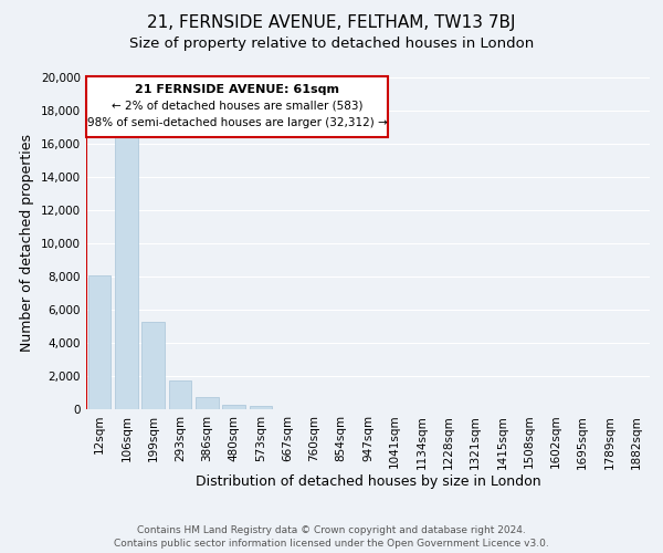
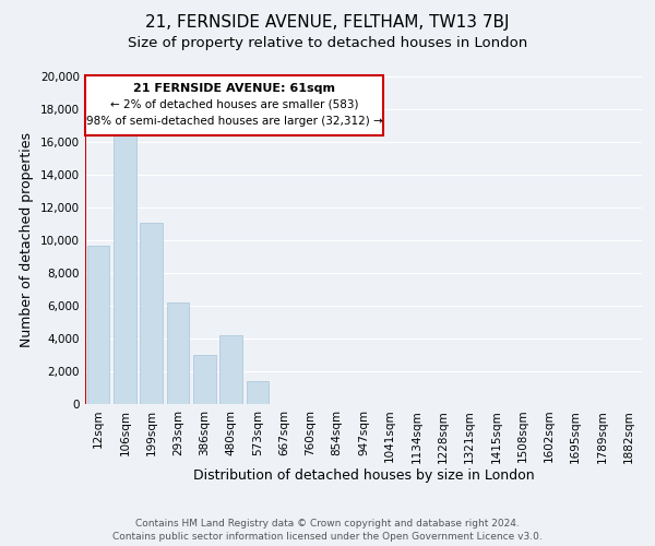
12sqm: 8,100 -> 9,700
199sqm: 5,300 -> 11,100
293sqm: 1,800 -> 6,200
386sqm: 800 -> 3,000
480sqm: 200 -> 4,200
573sqm: 200 -> 1,400
